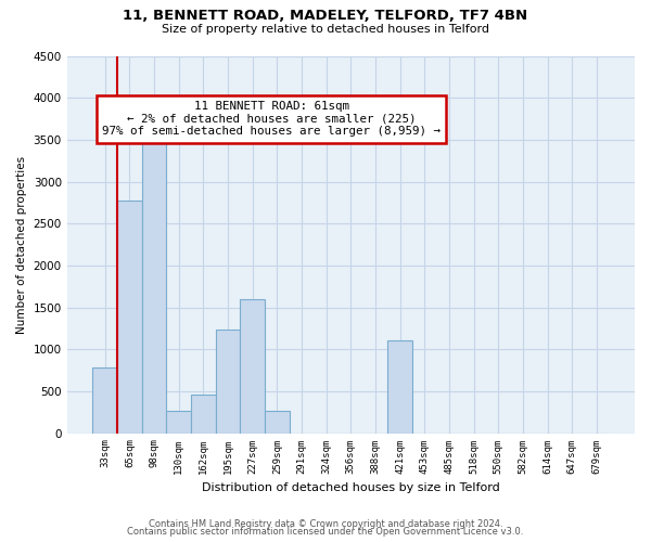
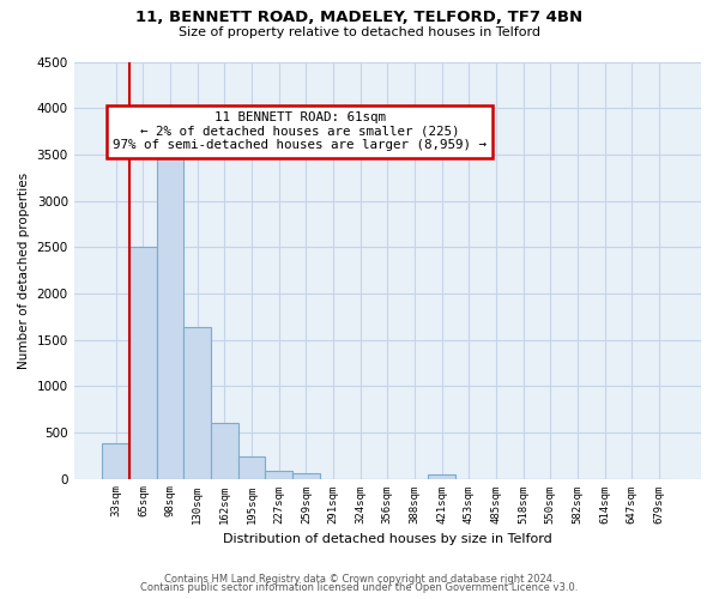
33sqm: 780 -> 380
65sqm: 2780 -> 2500
130sqm: 260 -> 1640
162sqm: 460 -> 600
195sqm: 1240 -> 240
227sqm: 1600 -> 90
259sqm: 260 -> 60
421sqm: 1100 -> 50
